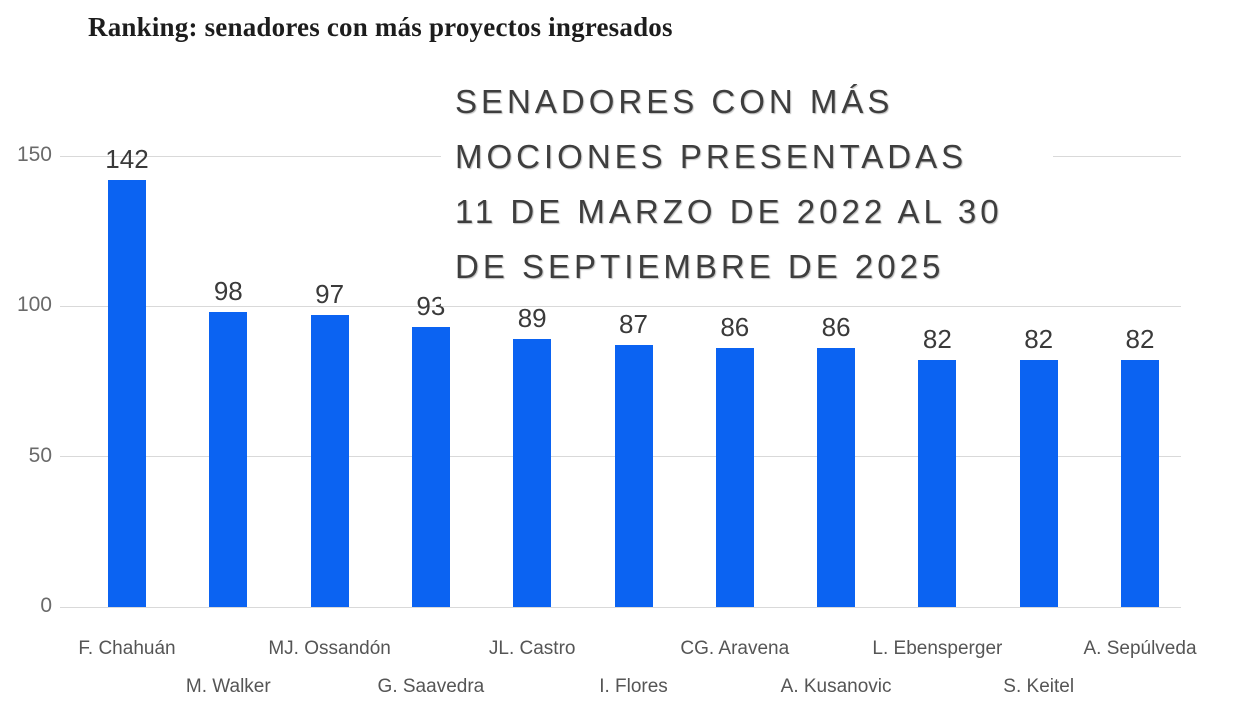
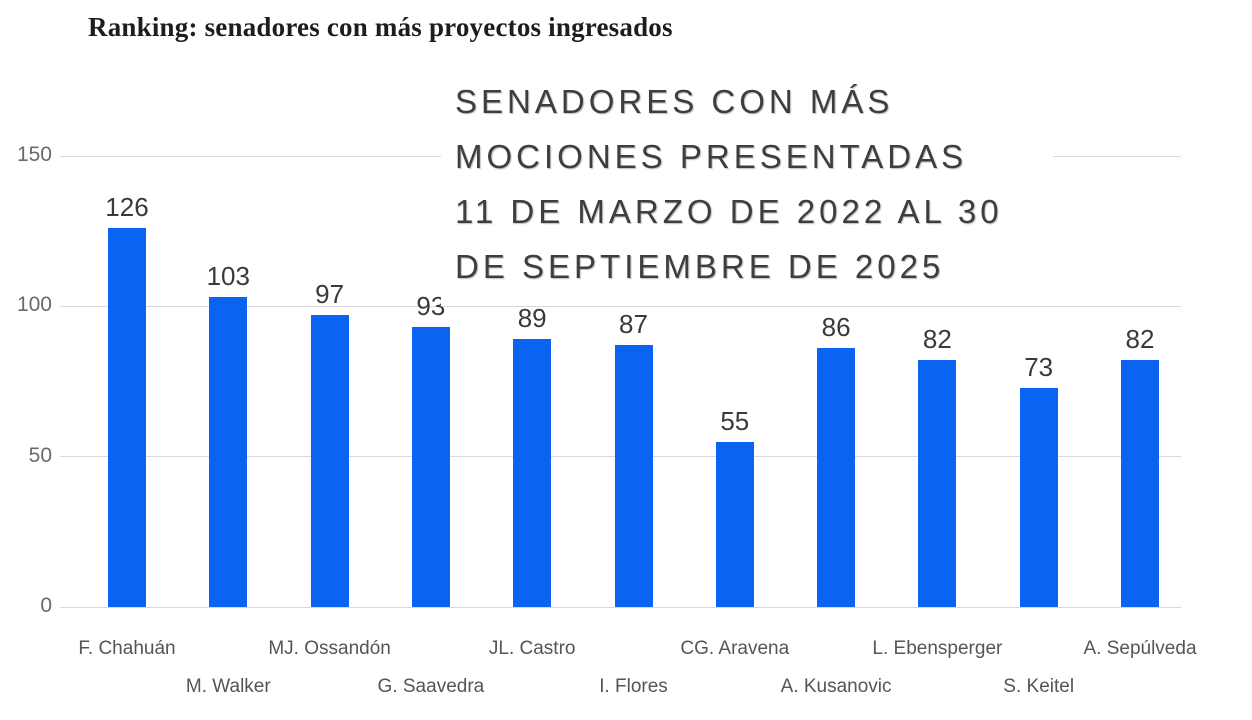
F. Chahuán: 142 -> 126
M. Walker: 98 -> 103
CG. Aravena: 86 -> 55
S. Keitel: 82 -> 73
